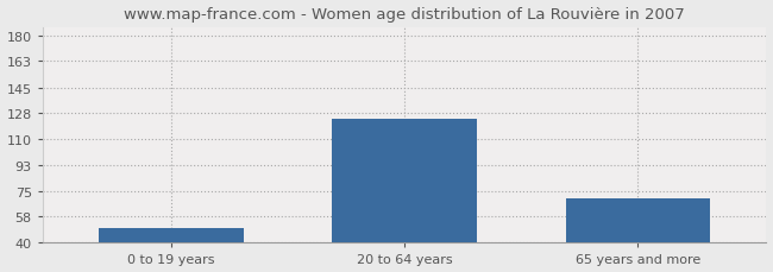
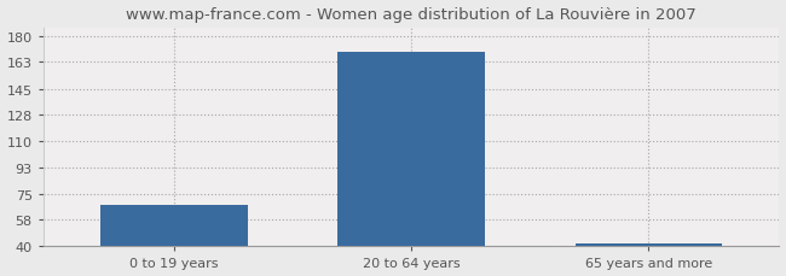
0 to 19 years: 50 -> 68
20 to 64 years: 124 -> 170
65 years and more: 70 -> 42
